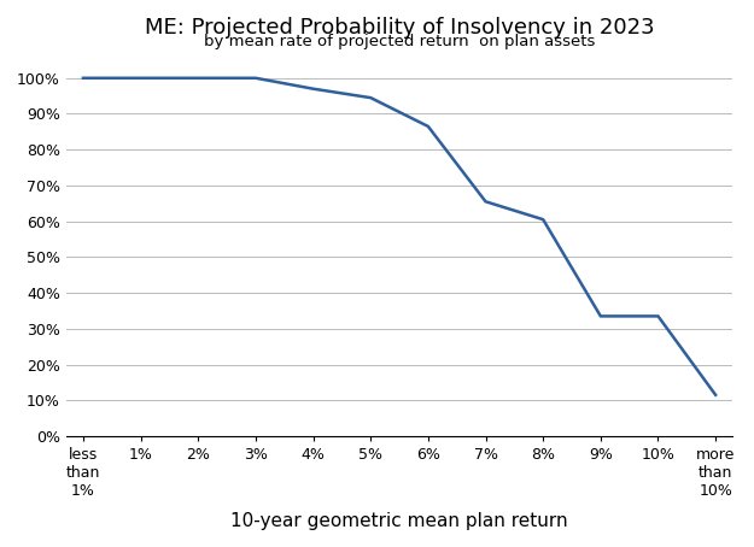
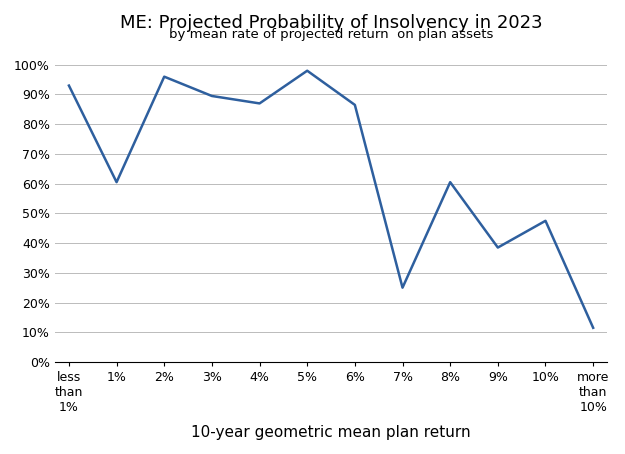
less than 1%: 100.0% -> 93.0%
1%: 100.0% -> 60.5%
2%: 100.0% -> 96.0%
3%: 100.0% -> 89.5%
4%: 97.0% -> 87.0%
5%: 94.5% -> 98.0%
7%: 65.5% -> 25.0%
9%: 33.5% -> 38.5%
10%: 33.5% -> 47.5%
